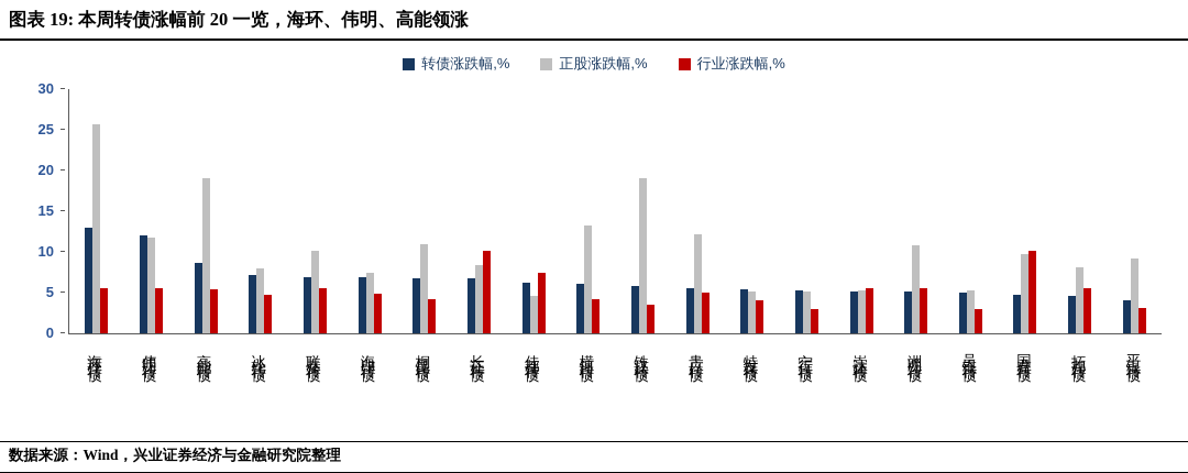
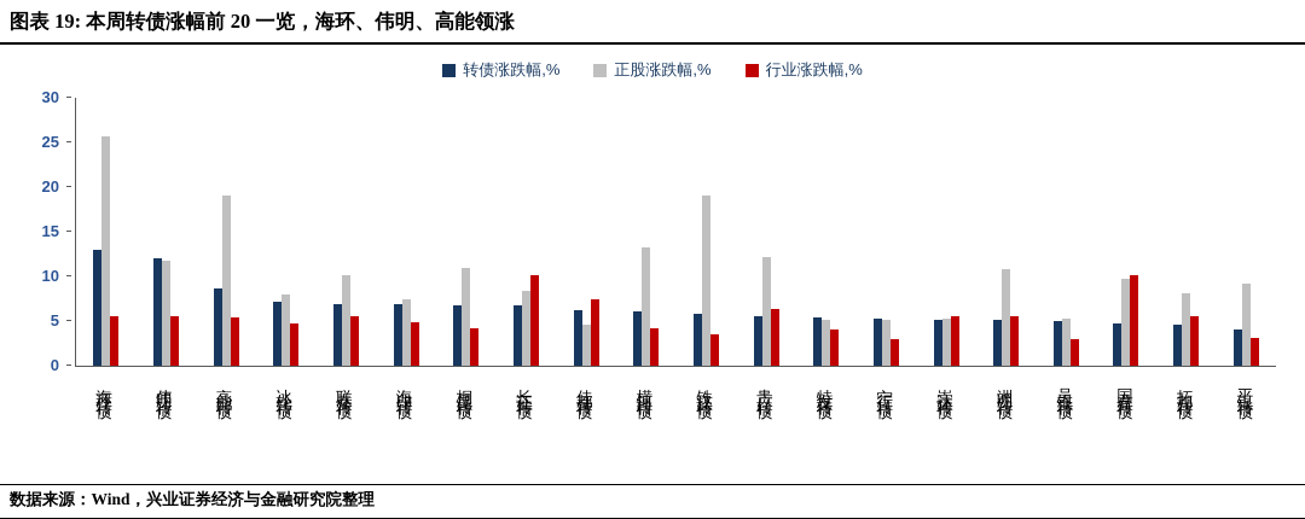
行业涨跌幅,%/贵广转债: 5 -> 6
